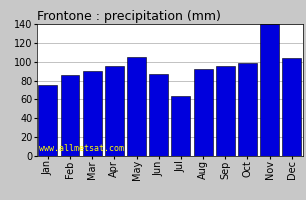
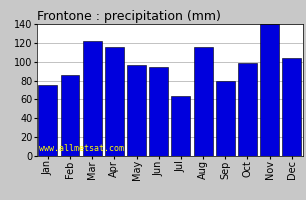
Mar: 90 -> 122
Apr: 95 -> 116
May: 105 -> 96
Jun: 87 -> 94
Aug: 92 -> 116
Sep: 95 -> 80
